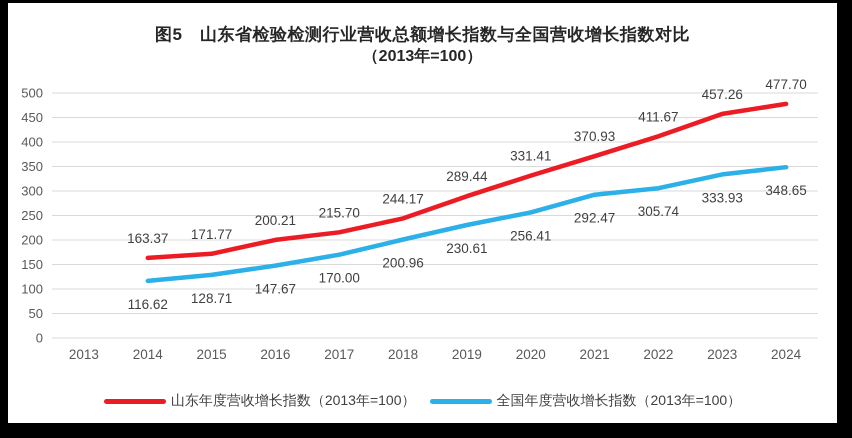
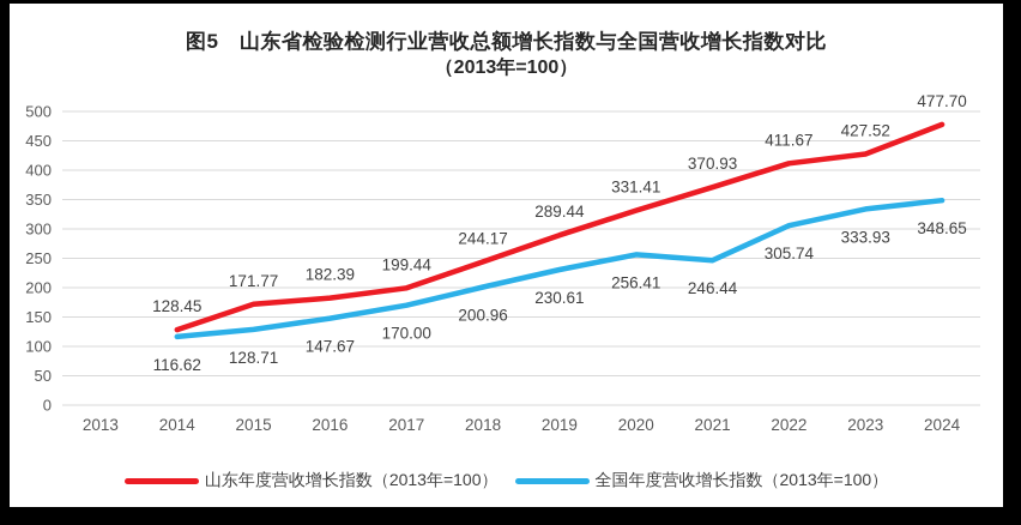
山东年度营收增长指数（2013年=100）/2014: 163.37 -> 128.45
山东年度营收增长指数（2013年=100）/2016: 200.21 -> 182.39
山东年度营收增长指数（2013年=100）/2017: 215.70 -> 199.44
全国年度营收增长指数（2013年=100）/2021: 292.47 -> 246.44
山东年度营收增长指数（2013年=100）/2023: 457.26 -> 427.52
